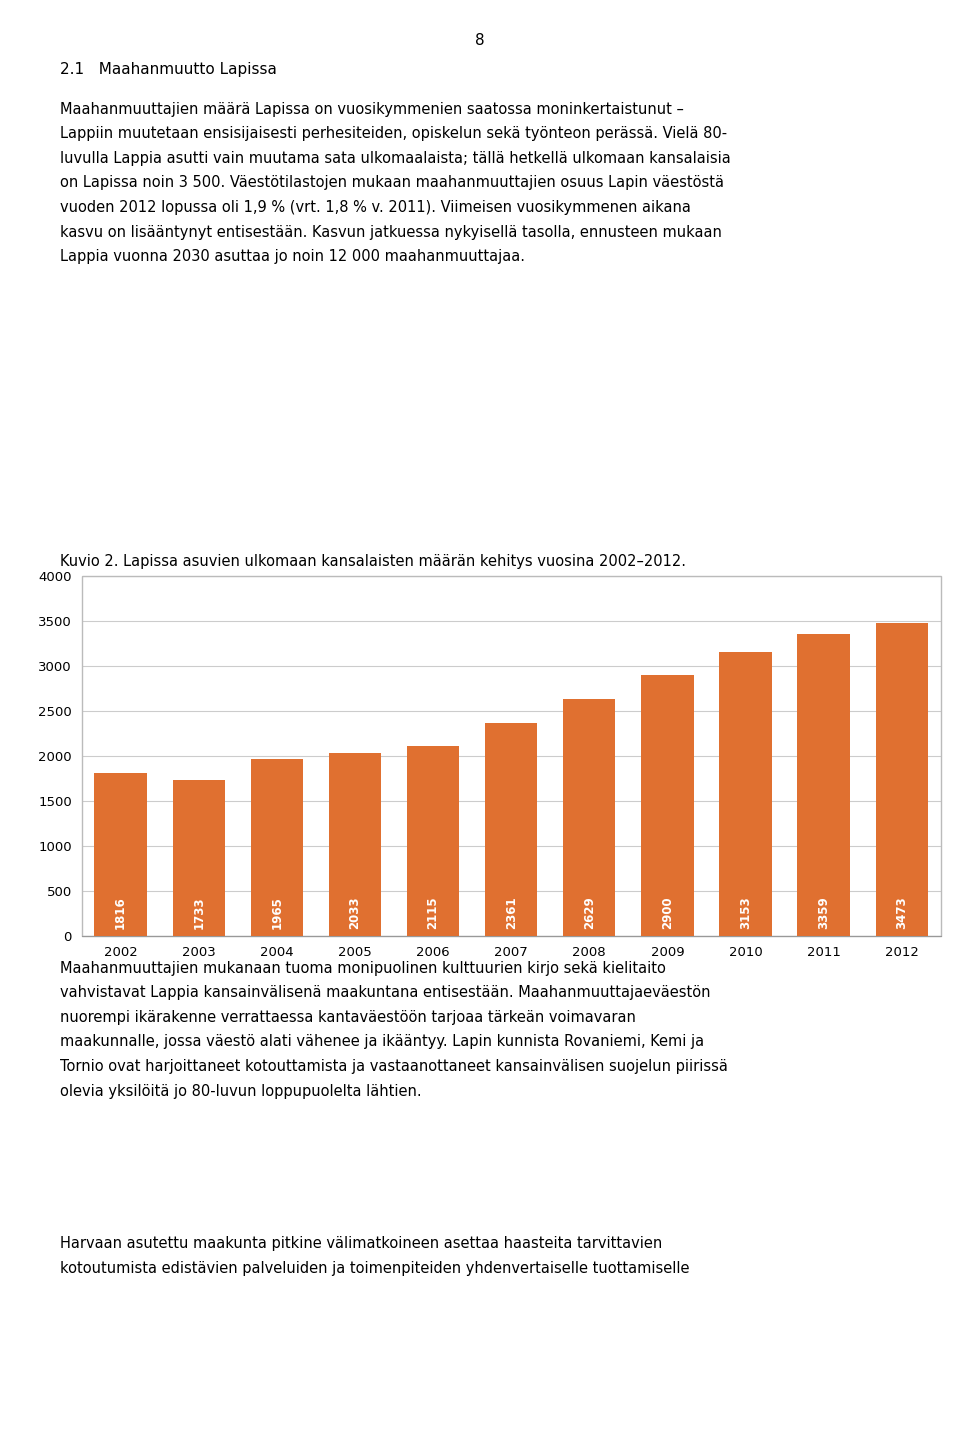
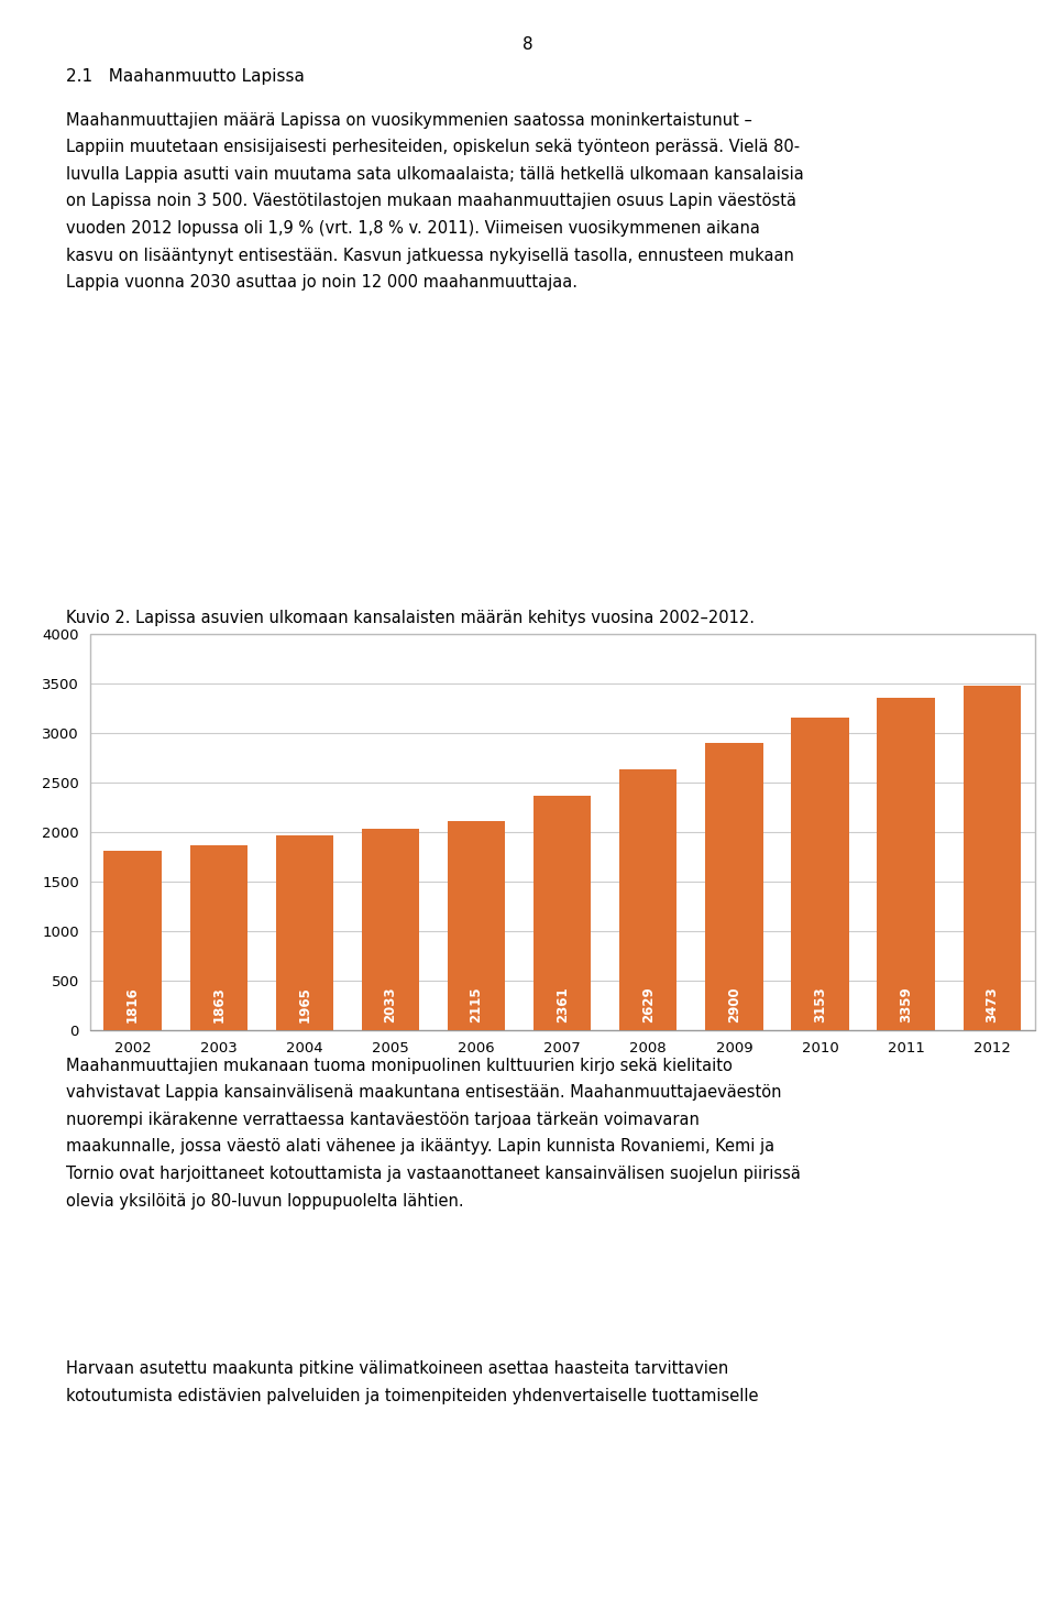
2003: 1733 -> 1863
